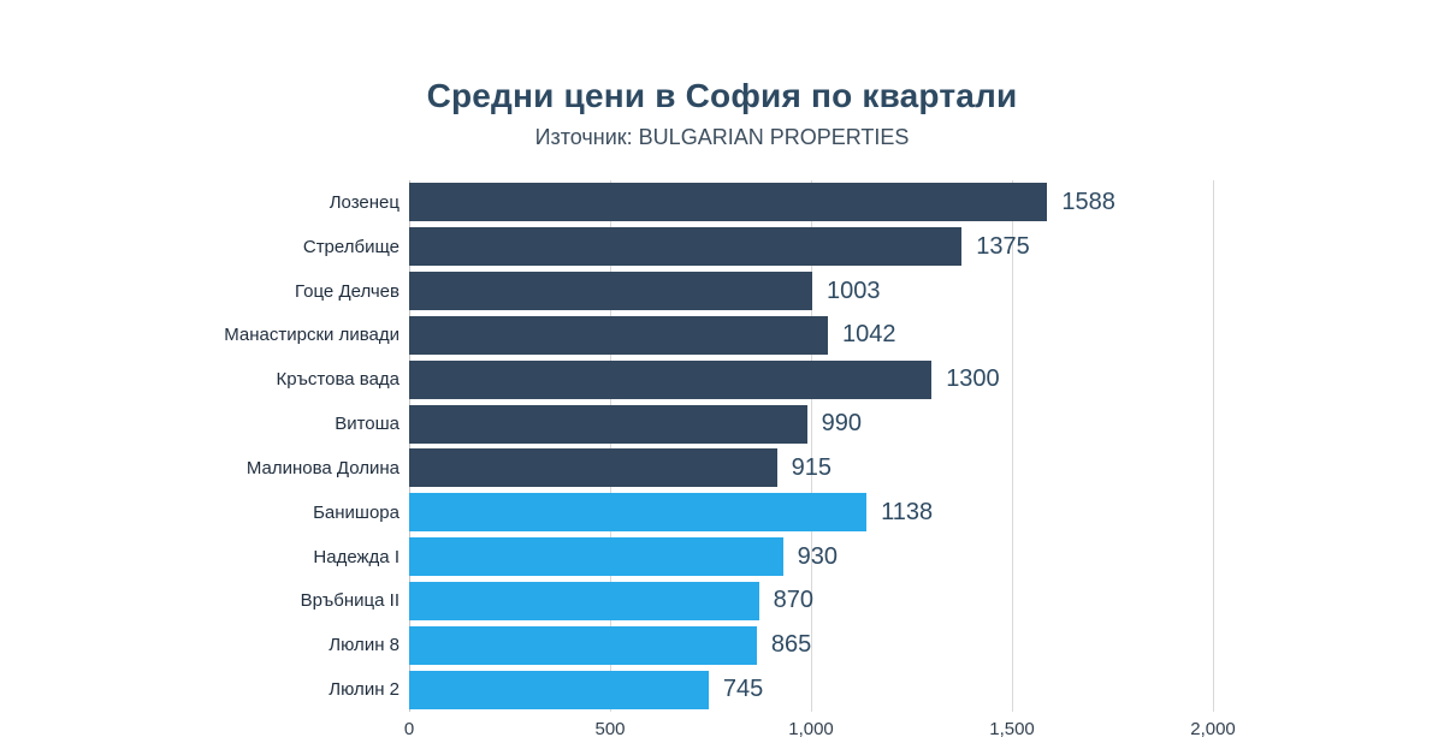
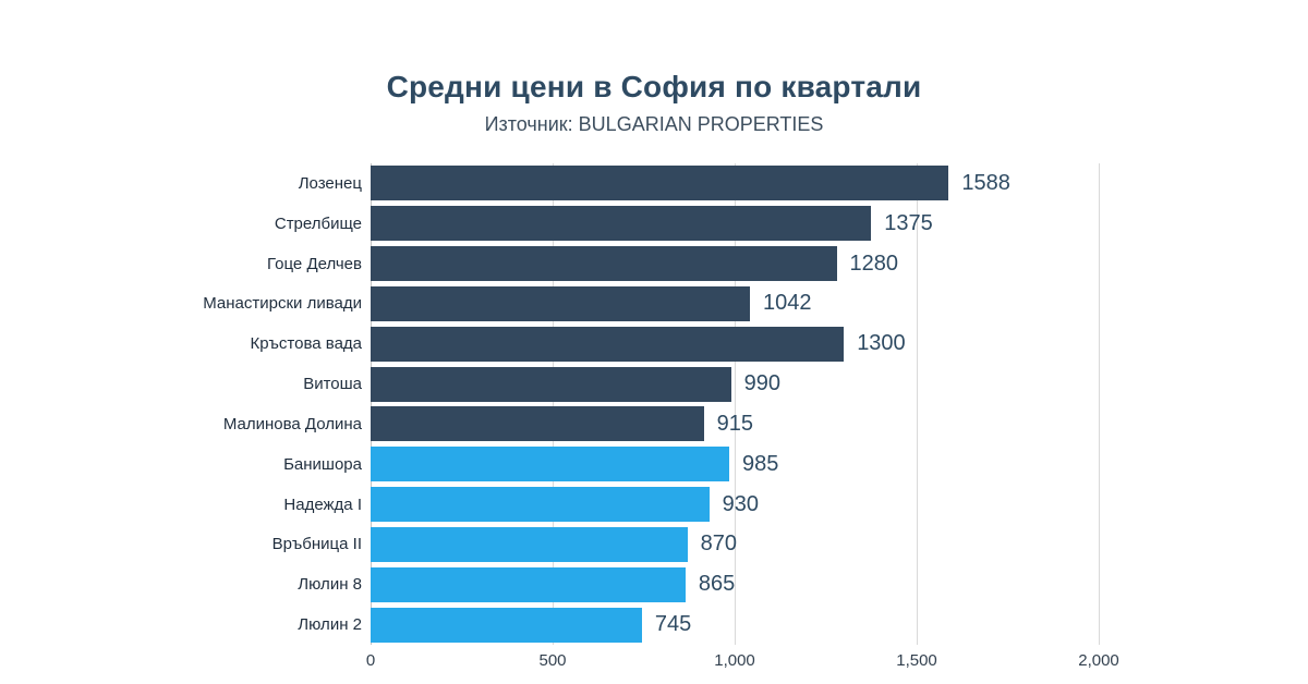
Гоце Делчев: 1003 -> 1280
Банишора: 1138 -> 985
